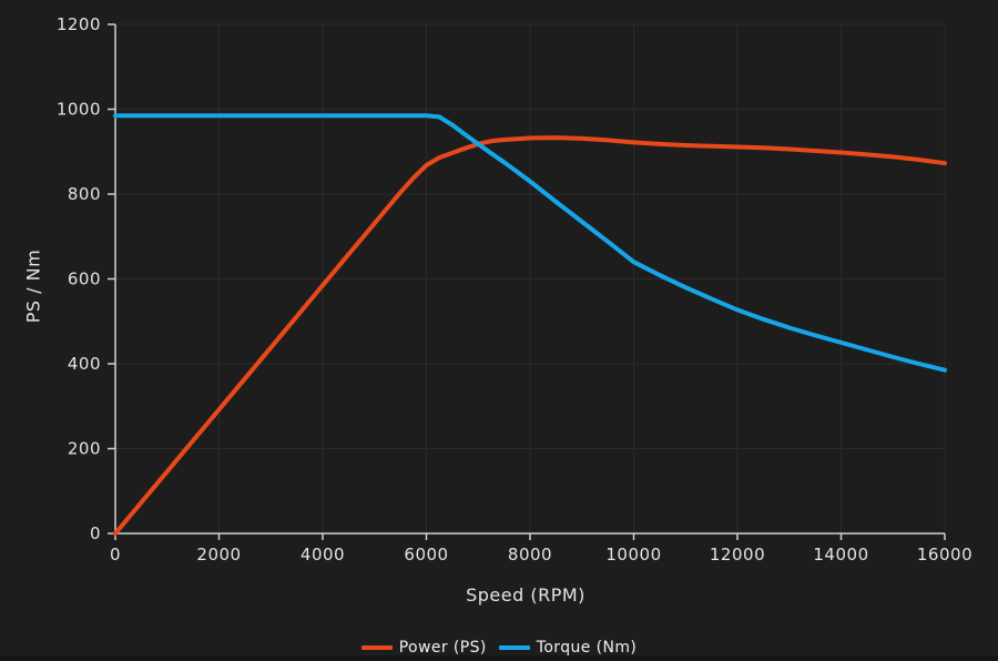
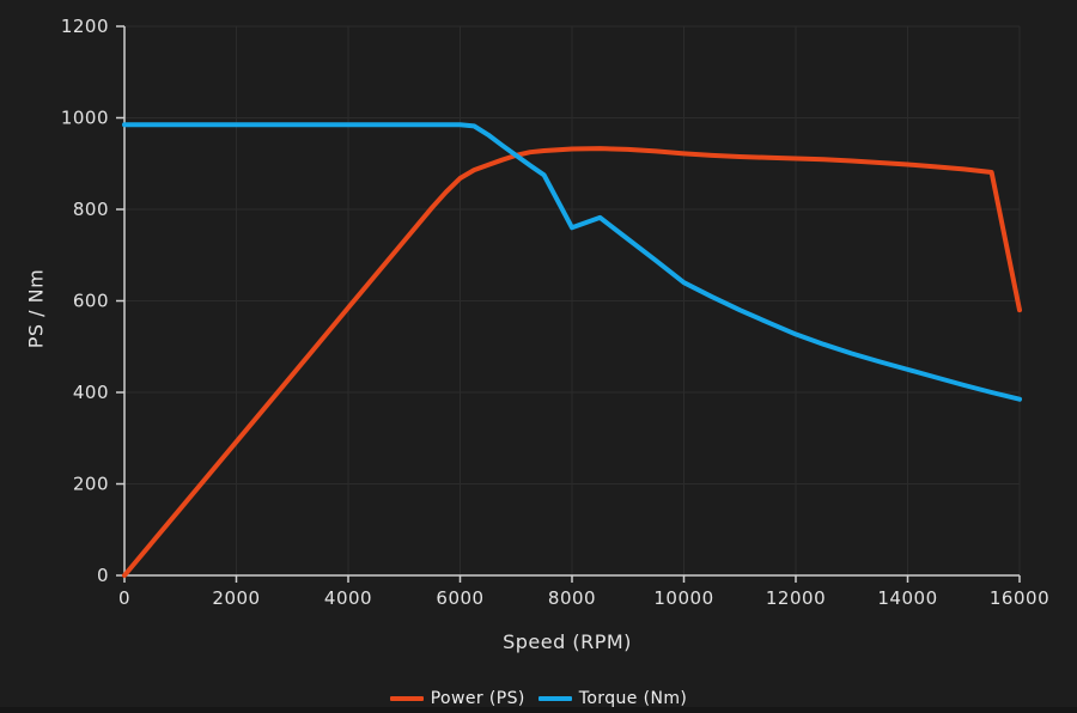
Torque (Nm)/8000: 830 -> 760
Power (PS)/16000: 870 -> 580
